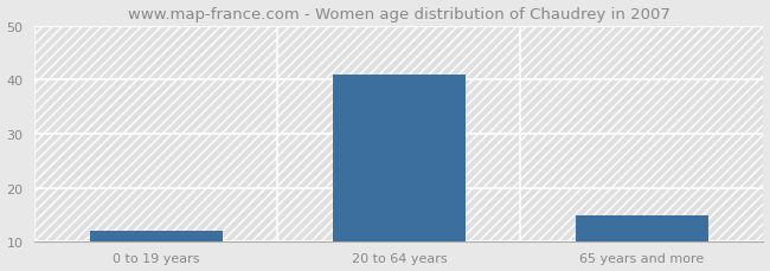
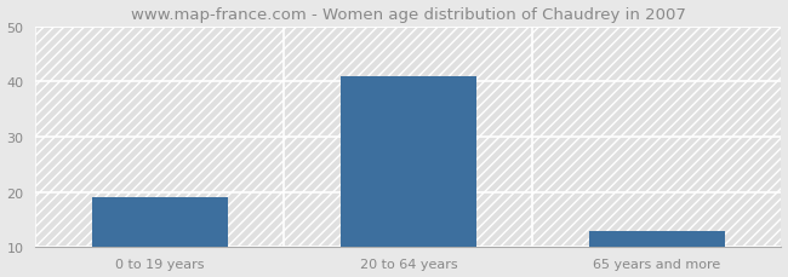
0 to 19 years: 12 -> 19
65 years and more: 15 -> 13
